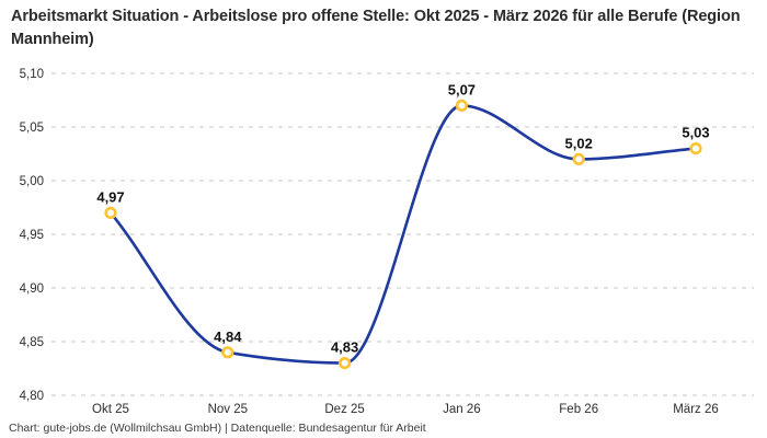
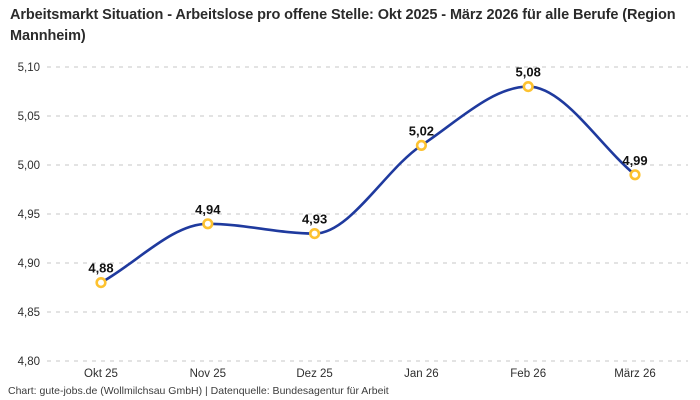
Okt 25: 4,97 -> 4,88
Nov 25: 4,84 -> 4,94
Dez 25: 4,83 -> 4,93
Jan 26: 5,07 -> 5,02
Feb 26: 5,02 -> 5,08
März 26: 5,03 -> 4,99
